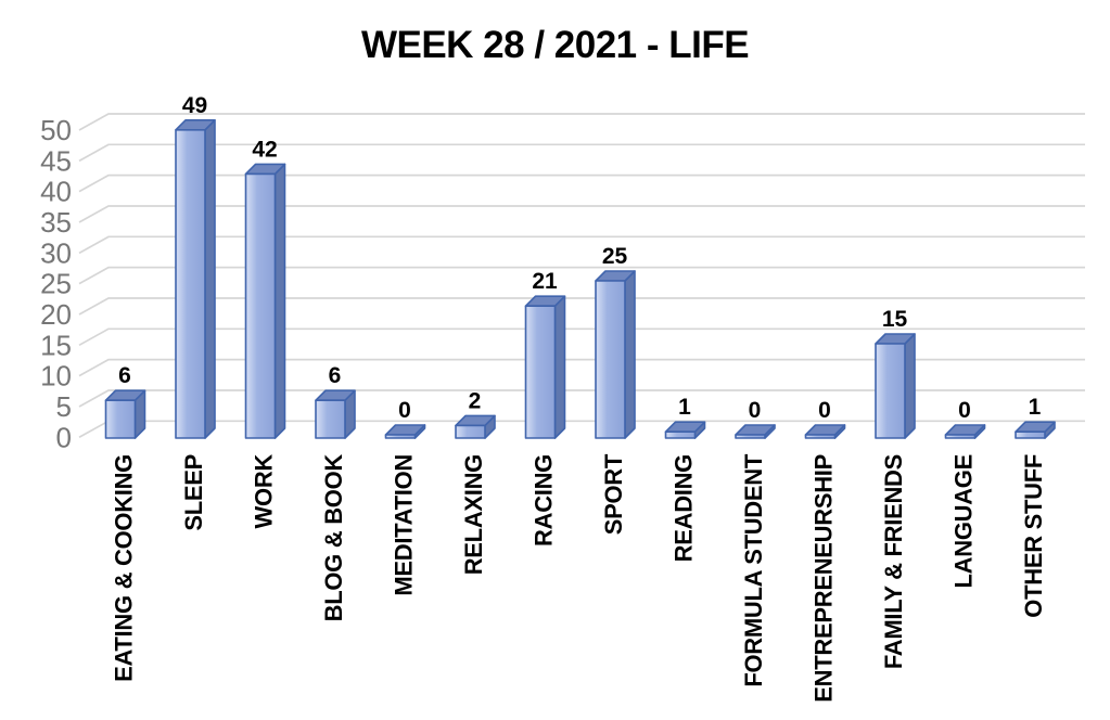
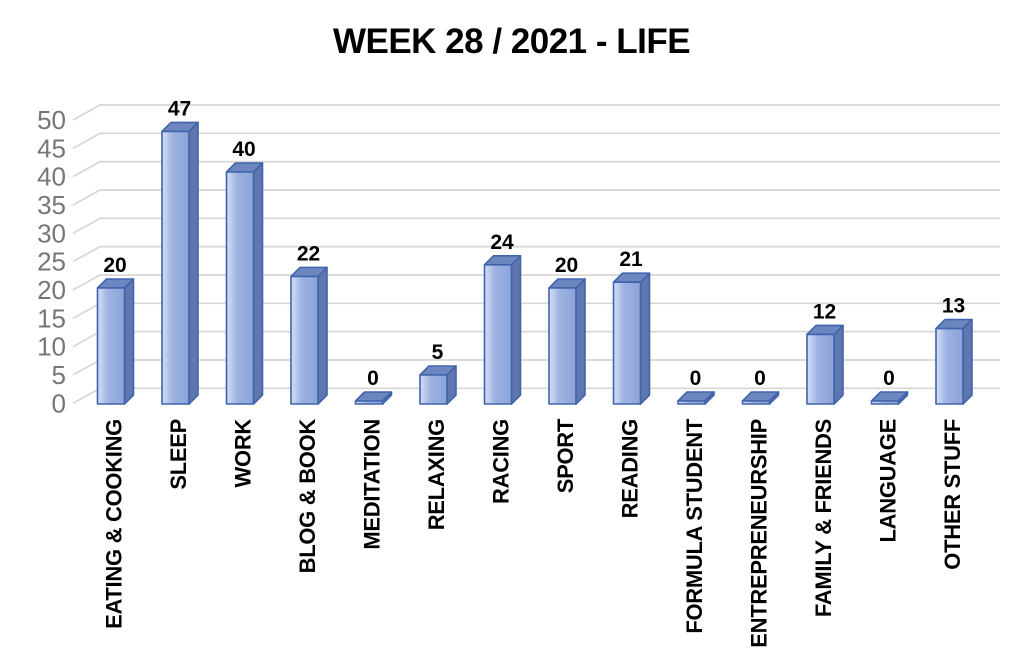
EATING & COOKING: 6 -> 20
SLEEP: 49 -> 47
WORK: 42 -> 40
BLOG & BOOK: 6 -> 22
RELAXING: 2 -> 5
RACING: 21 -> 24
SPORT: 25 -> 20
READING: 1 -> 21
FAMILY & FRIENDS: 15 -> 12
OTHER STUFF: 1 -> 13
